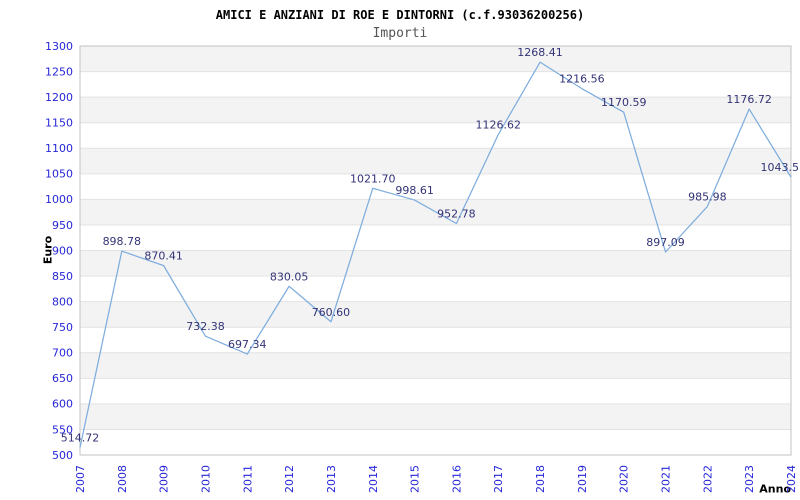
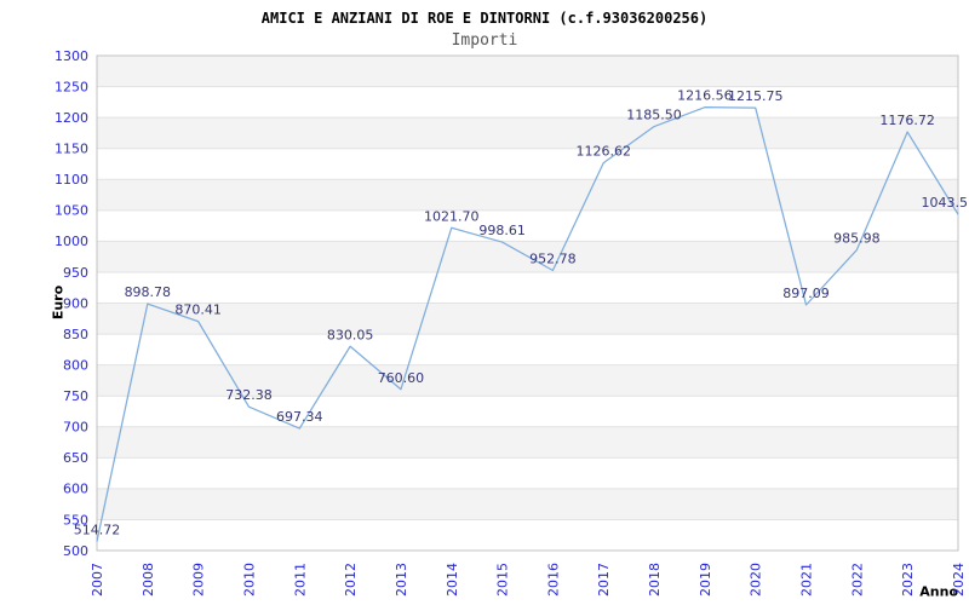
2018: 1268.41 -> 1185.50
2020: 1170.59 -> 1215.75
